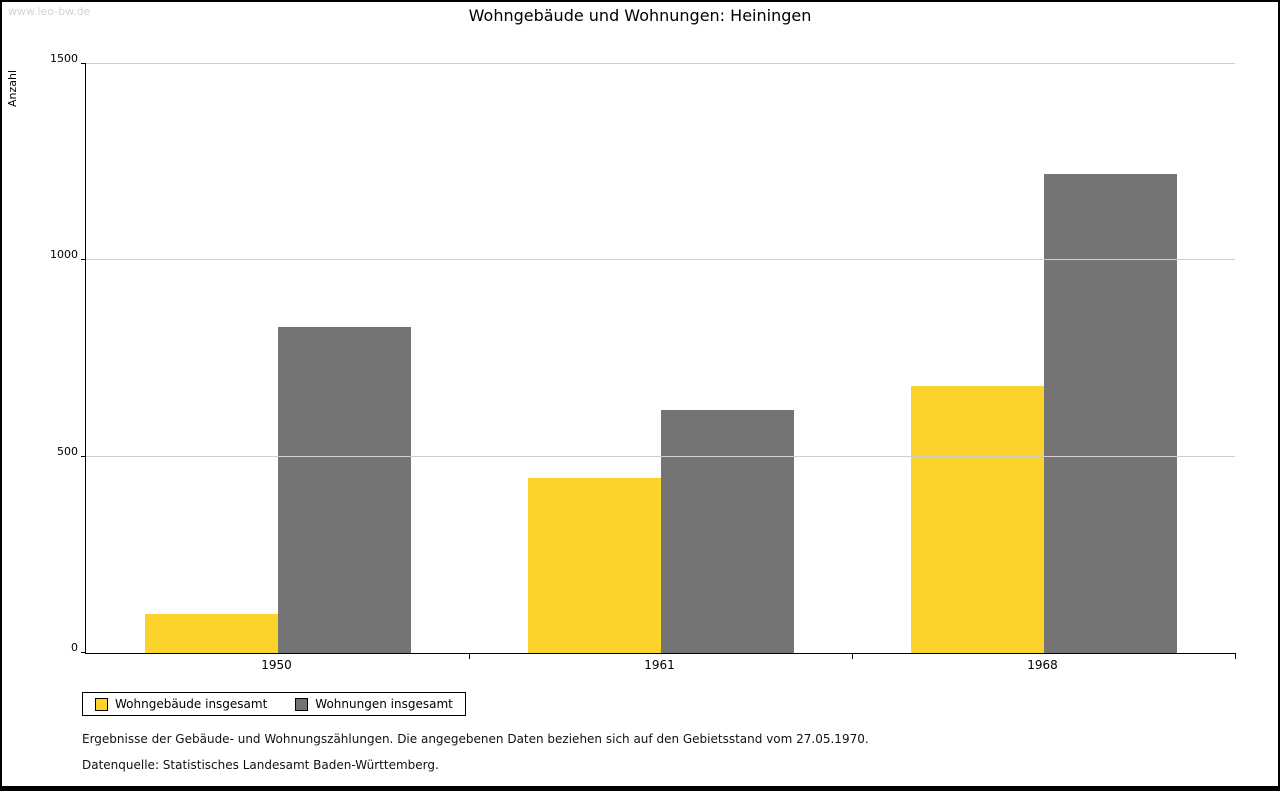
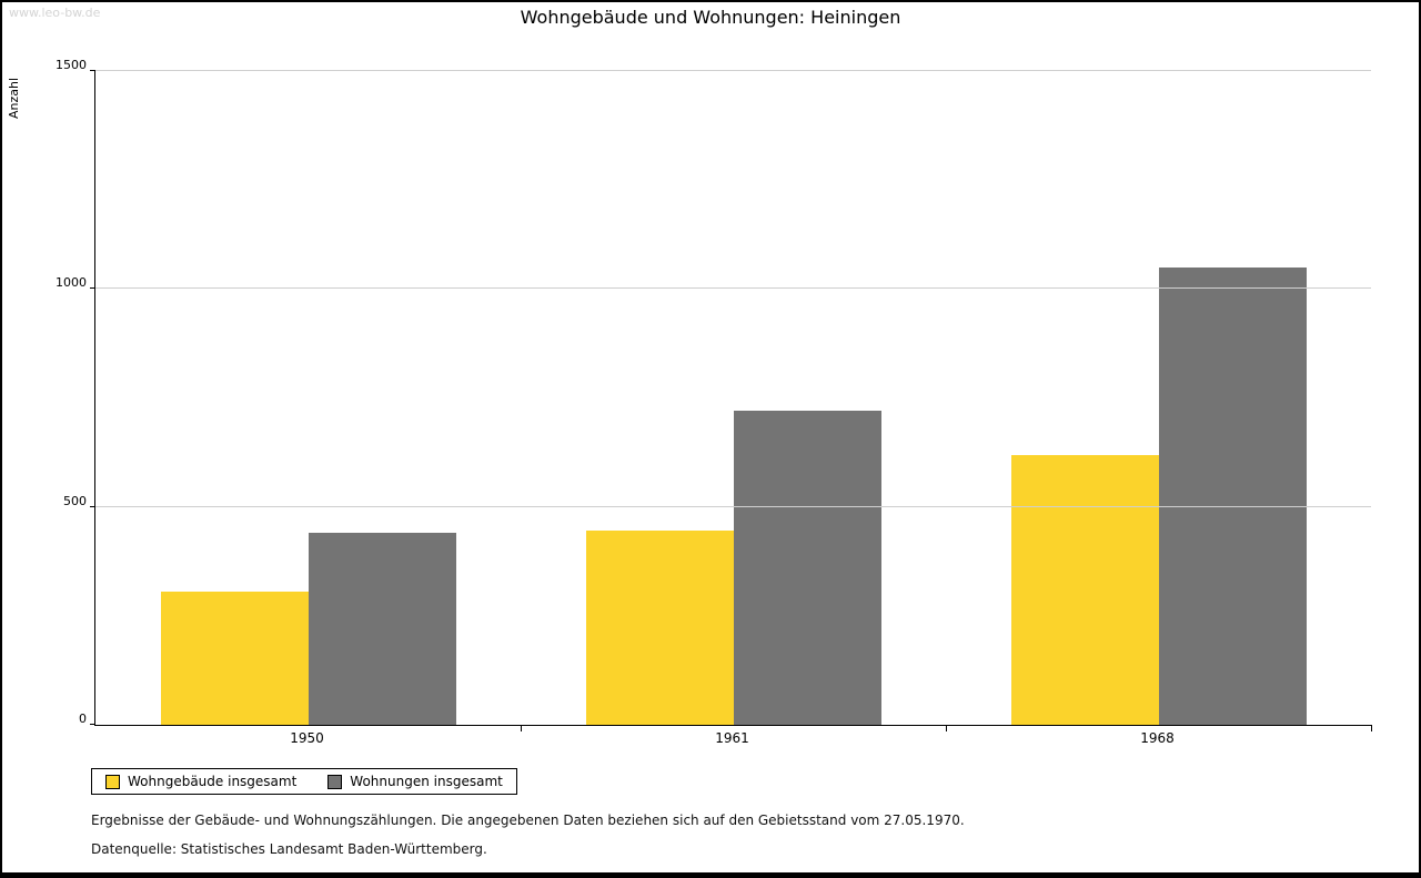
Wohngebäude insgesamt/1950: 100 -> 300
Wohnungen insgesamt/1950: 830 -> 440
Wohnungen insgesamt/1961: 620 -> 720
Wohngebäude insgesamt/1968: 680 -> 620
Wohnungen insgesamt/1968: 1220 -> 1050
